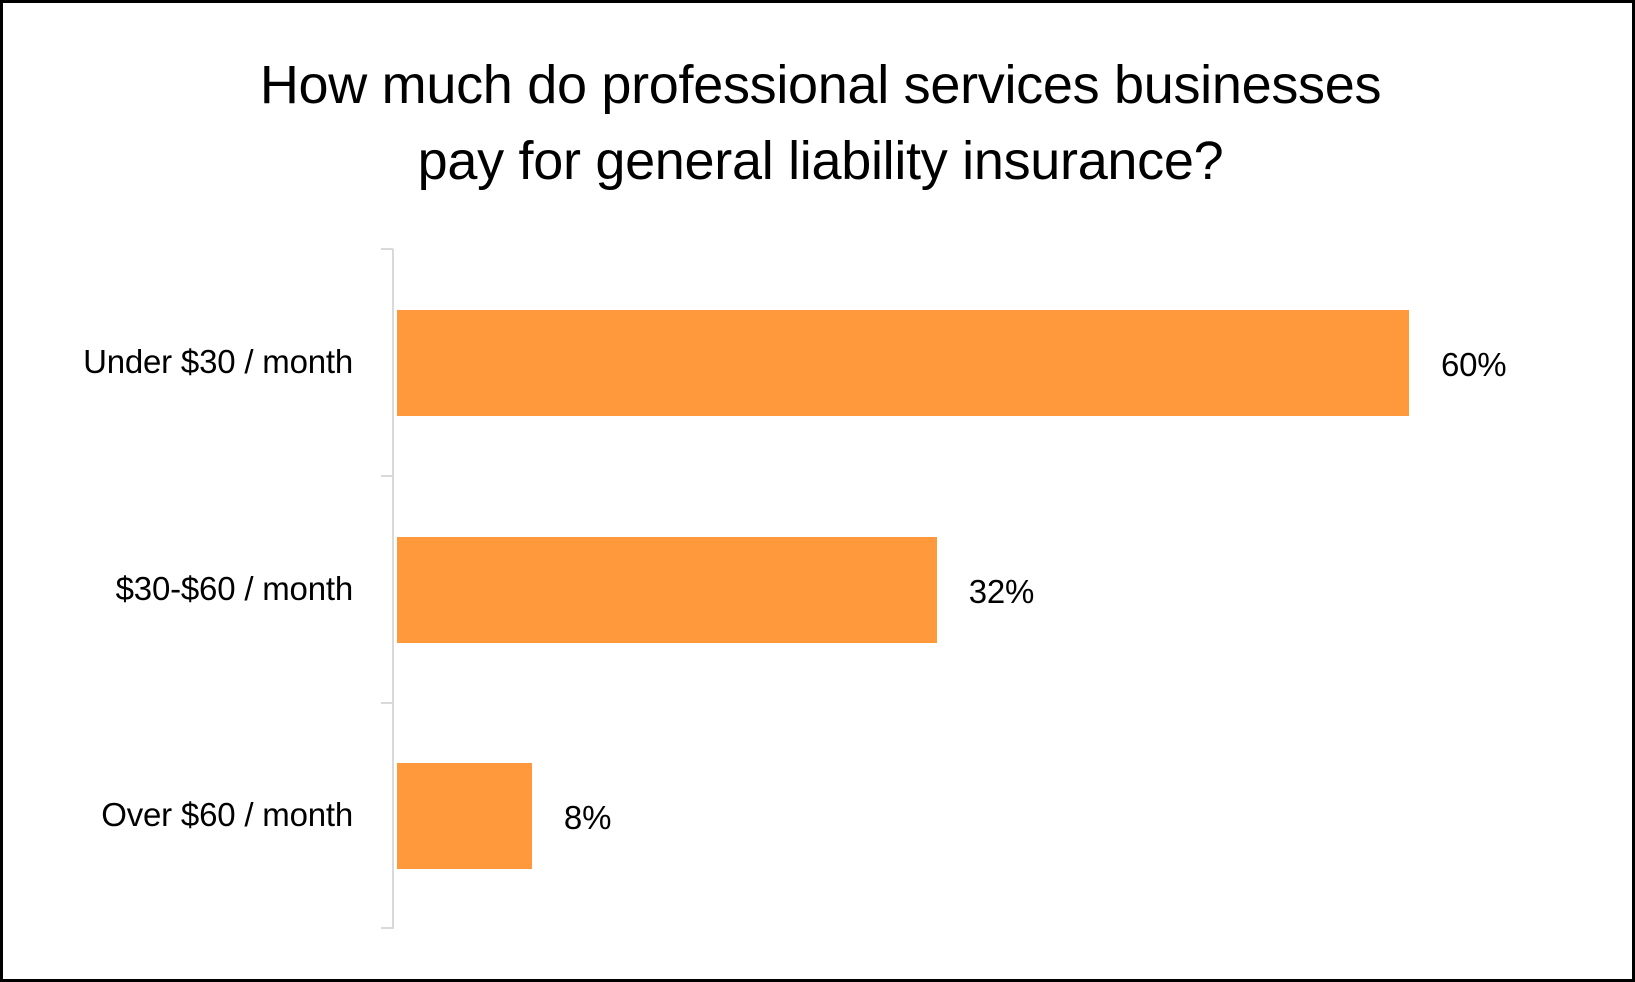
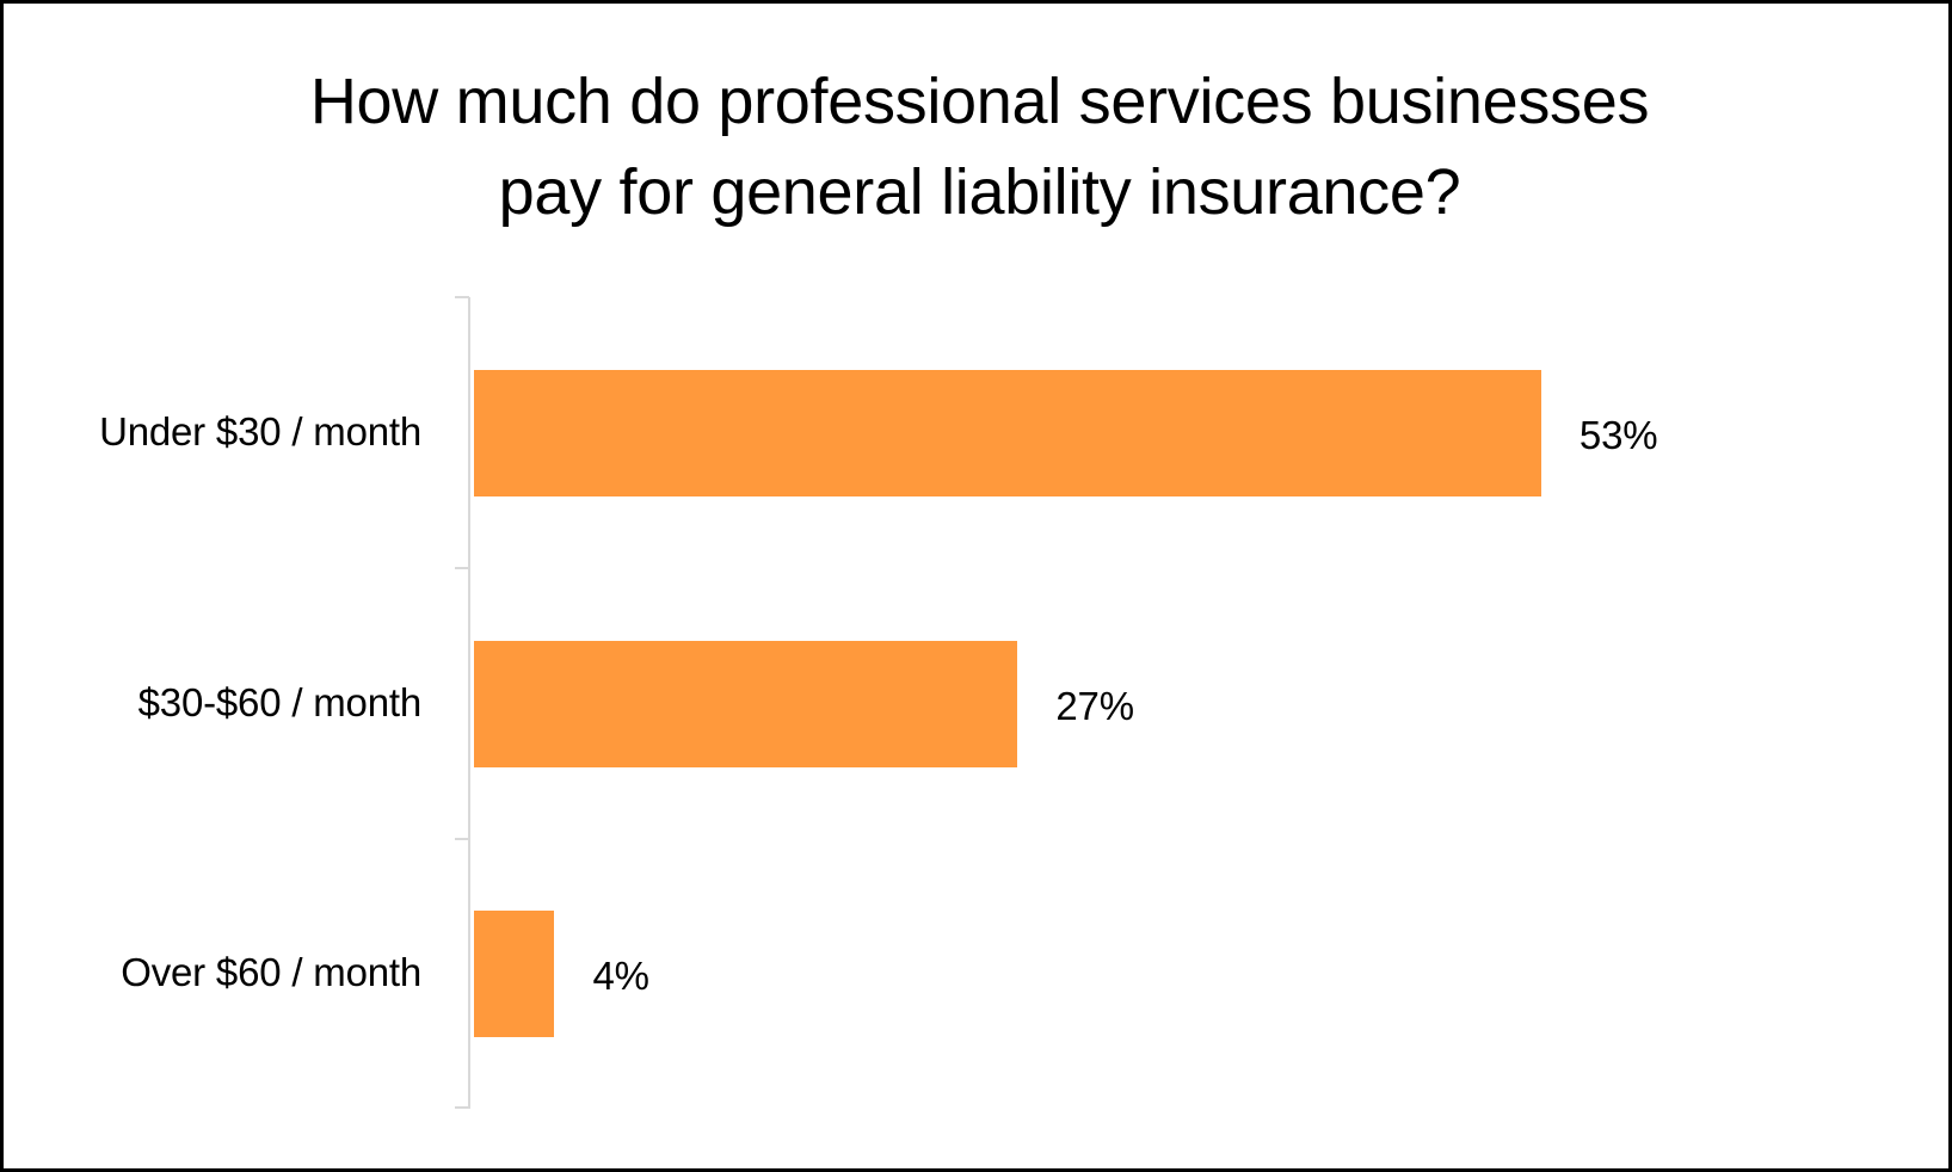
Under $30 / month: 60% -> 53%
$30-$60 / month: 32% -> 27%
Over $60 / month: 8% -> 4%
